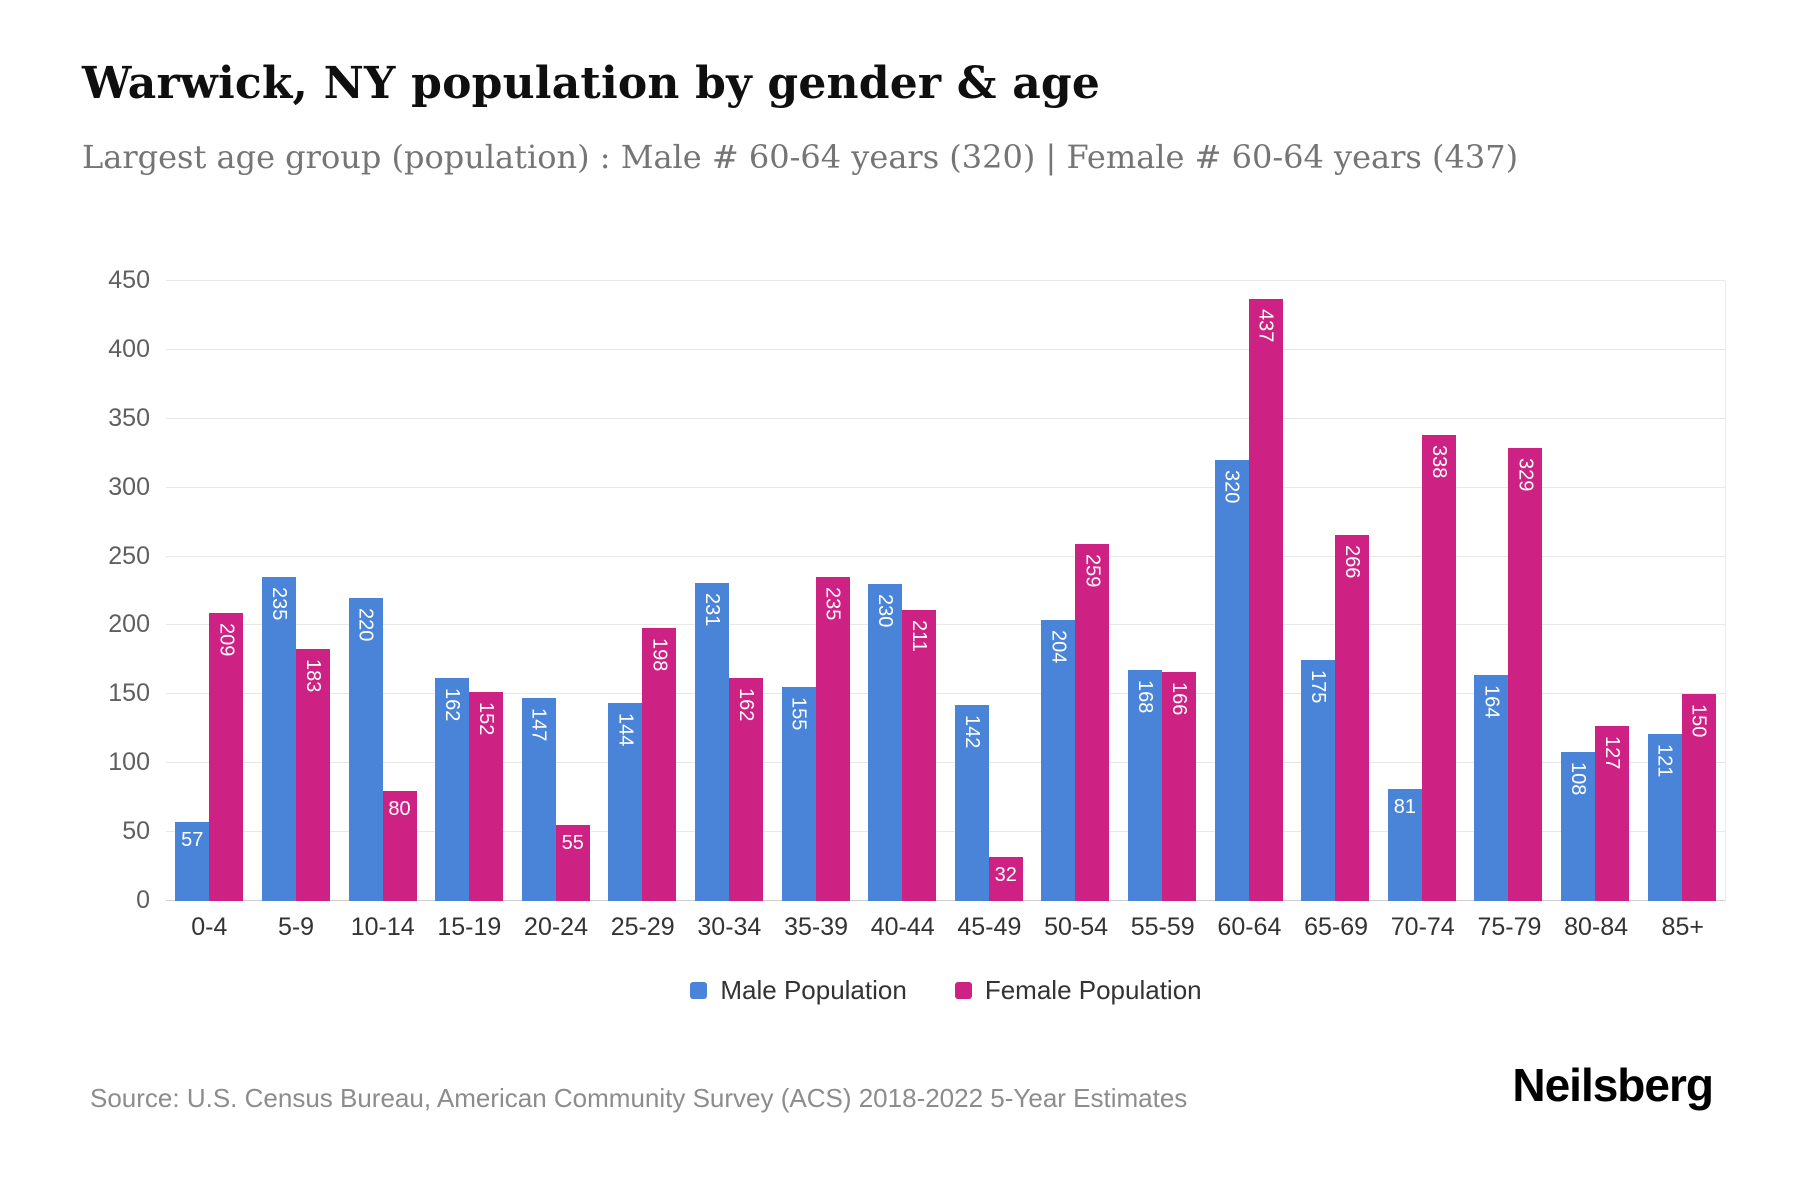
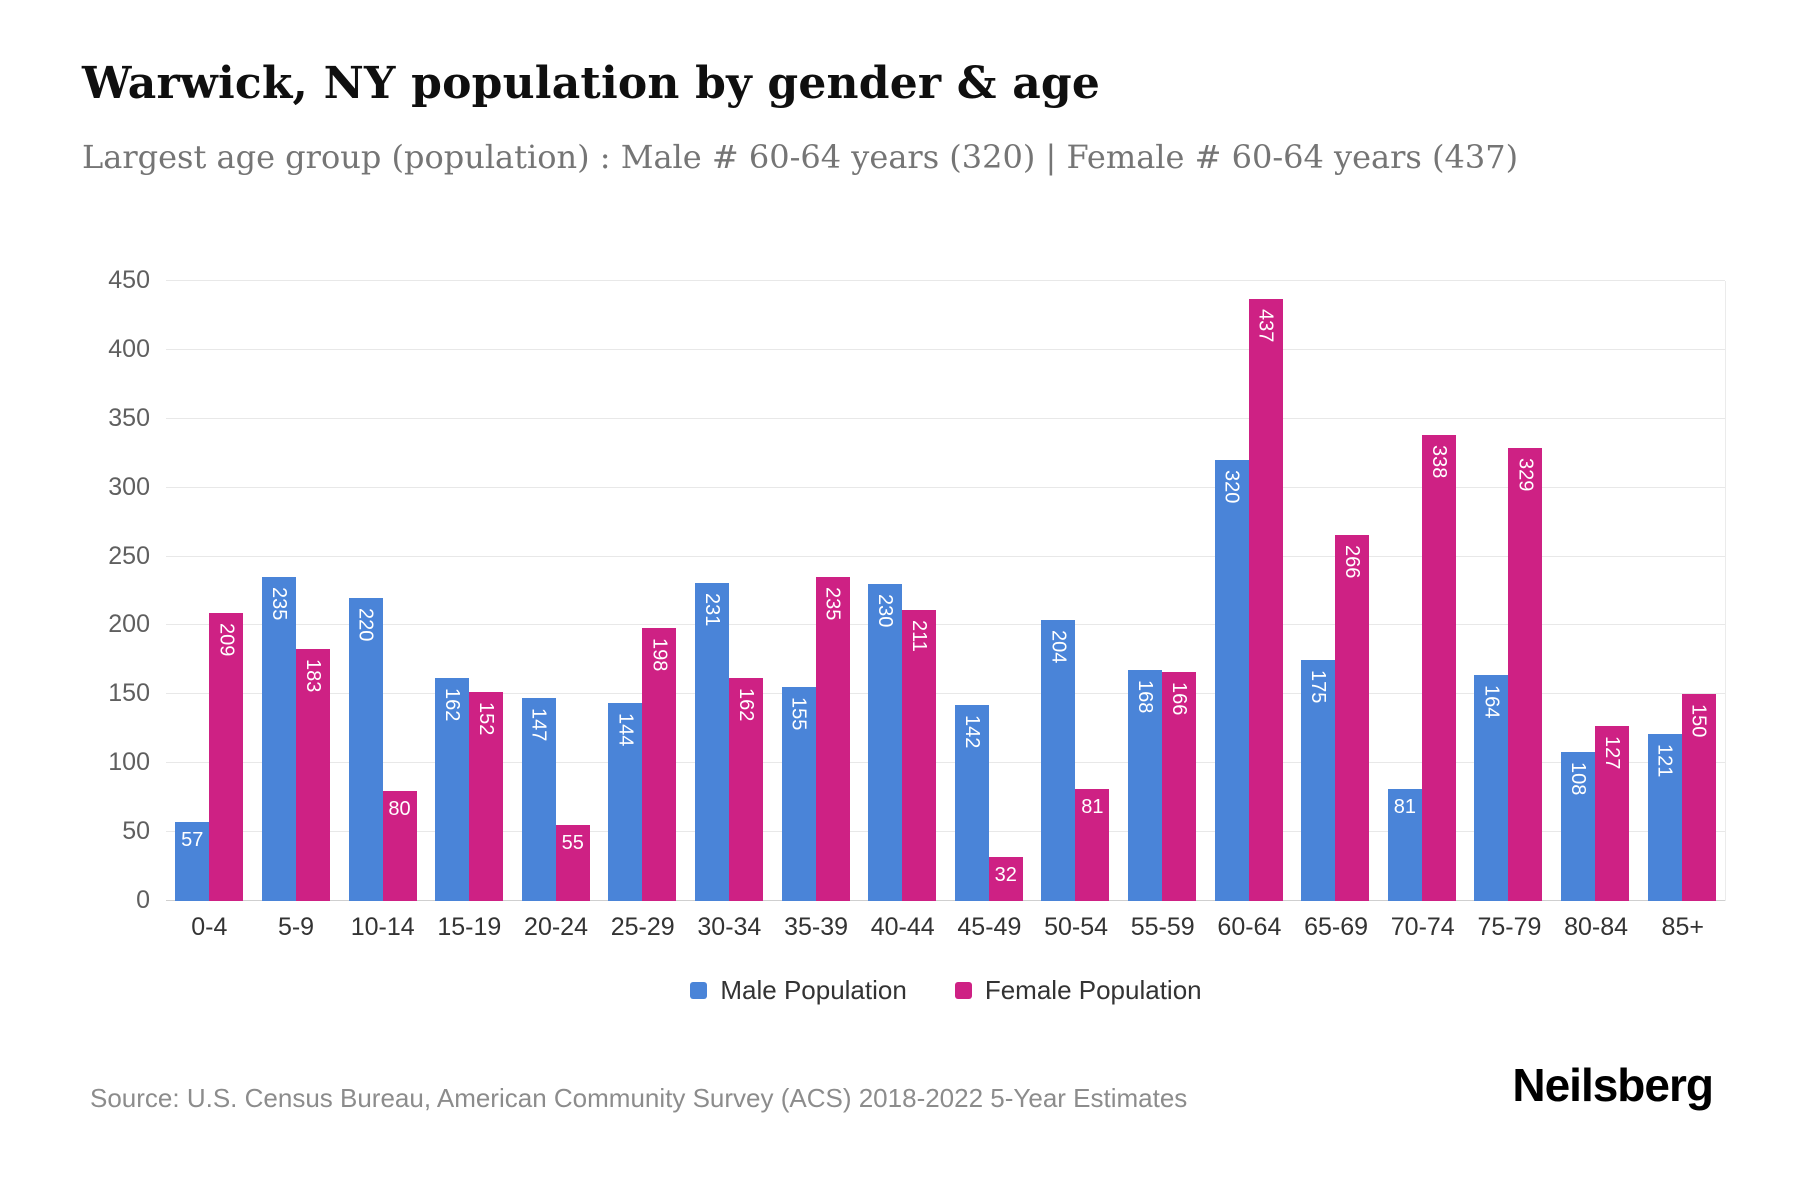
Female Population/50-54: 259 -> 81
